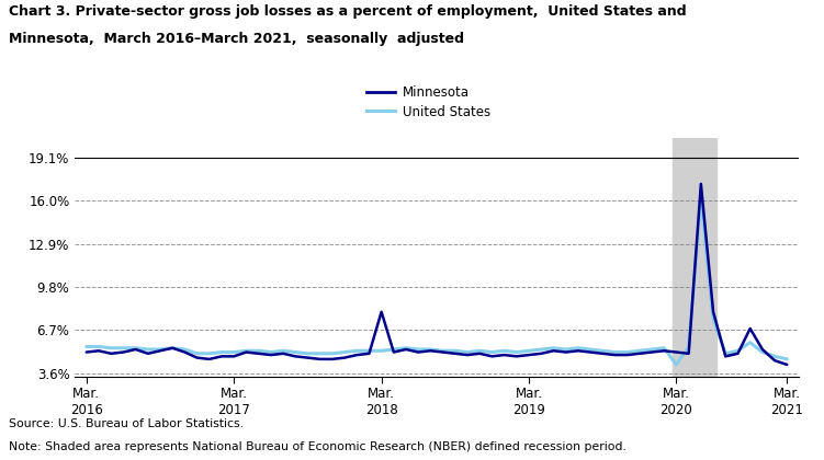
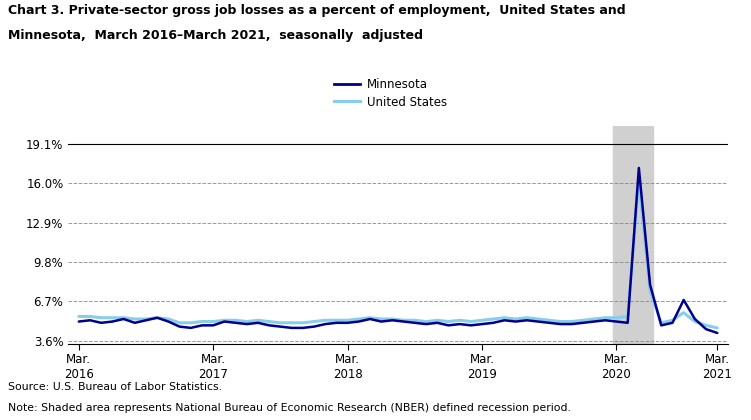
Minnesota/Mar. 2018: 8.0% -> 5.0%
United States/Mar. 2020: 4.2% -> 5.4%
